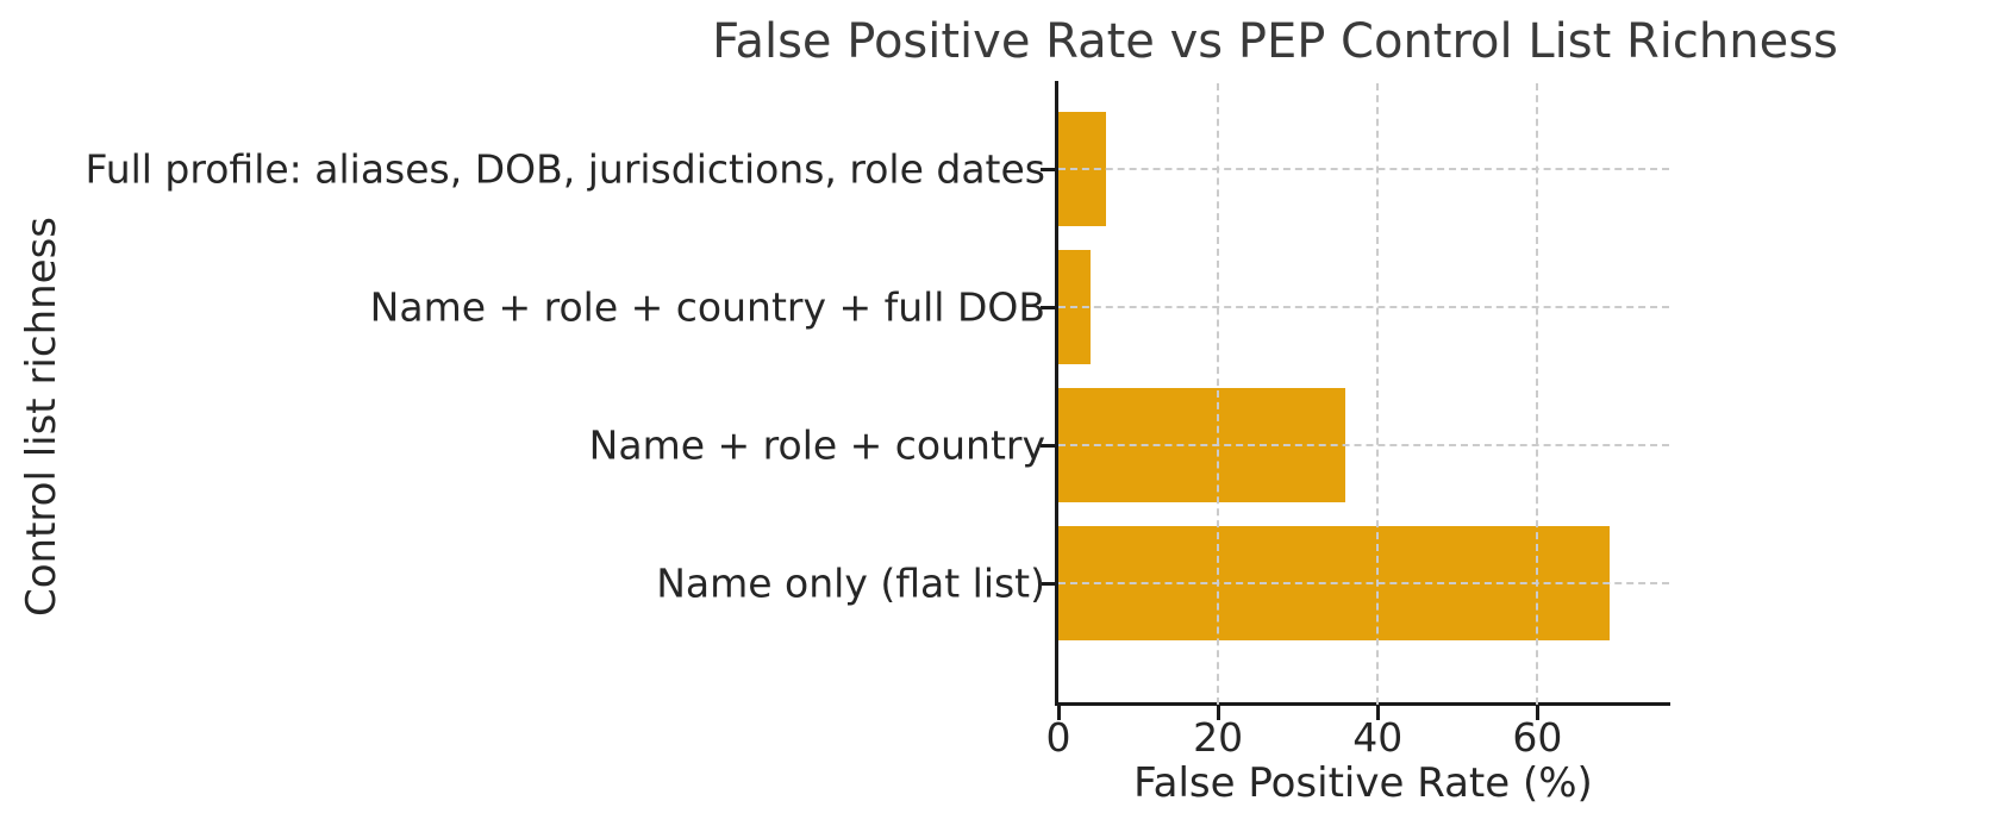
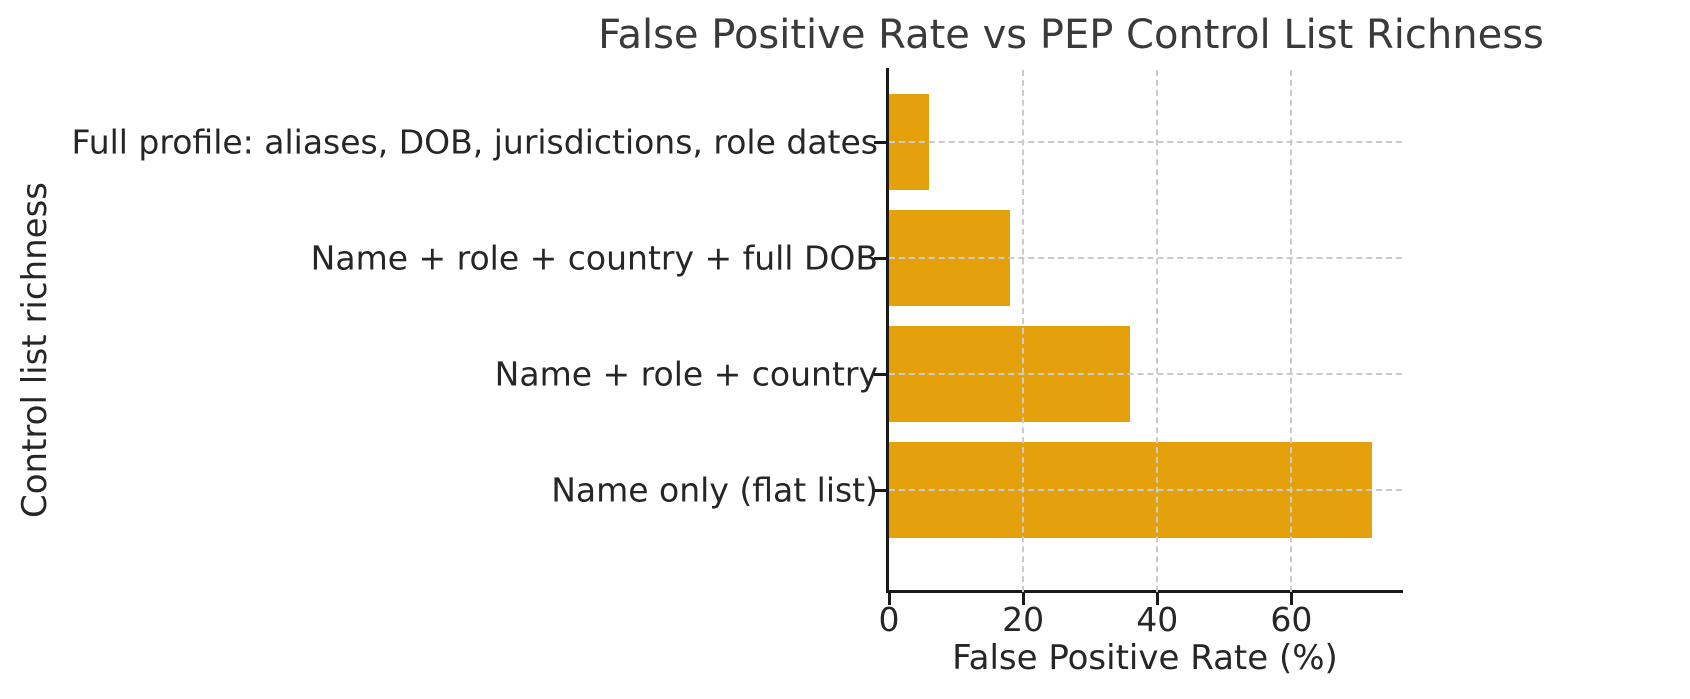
Name + role + country + full DOB: 4 -> 18
Name only (flat list): 69 -> 72
